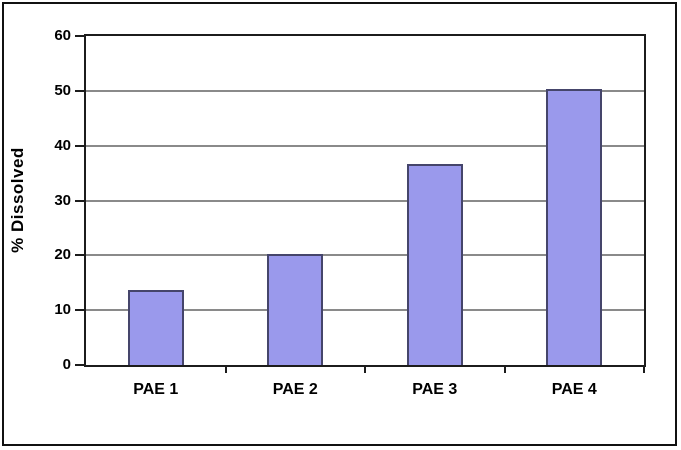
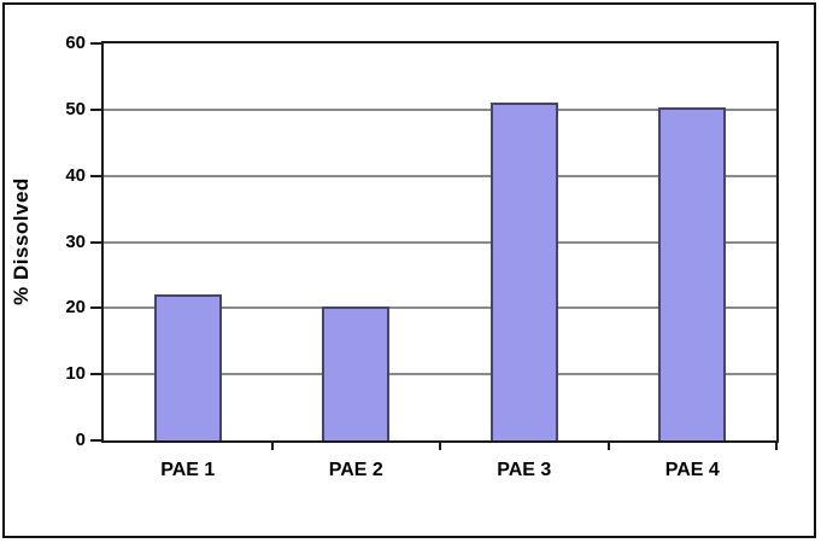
PAE 1: 14 -> 22
PAE 3: 37 -> 51
